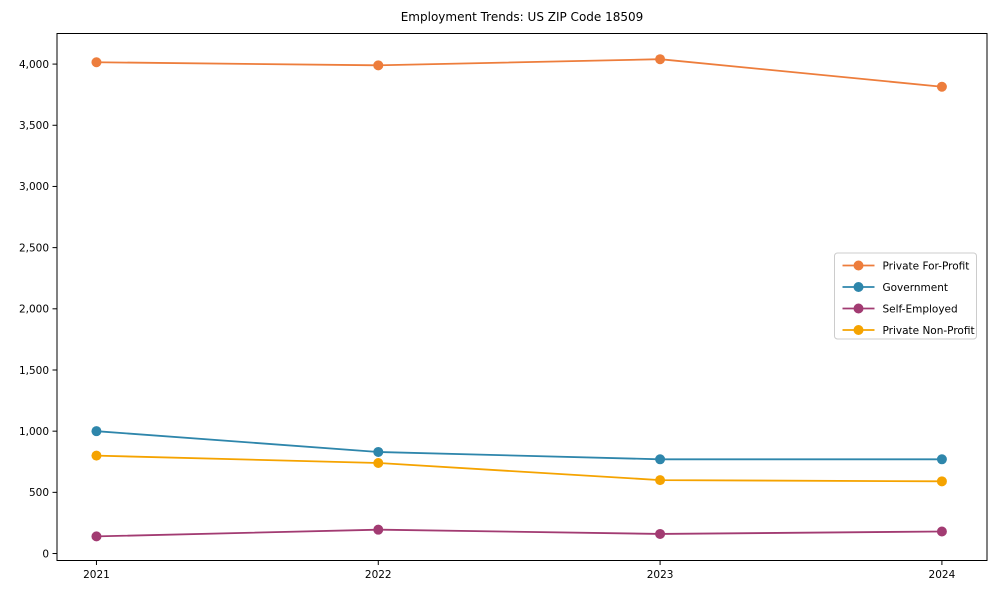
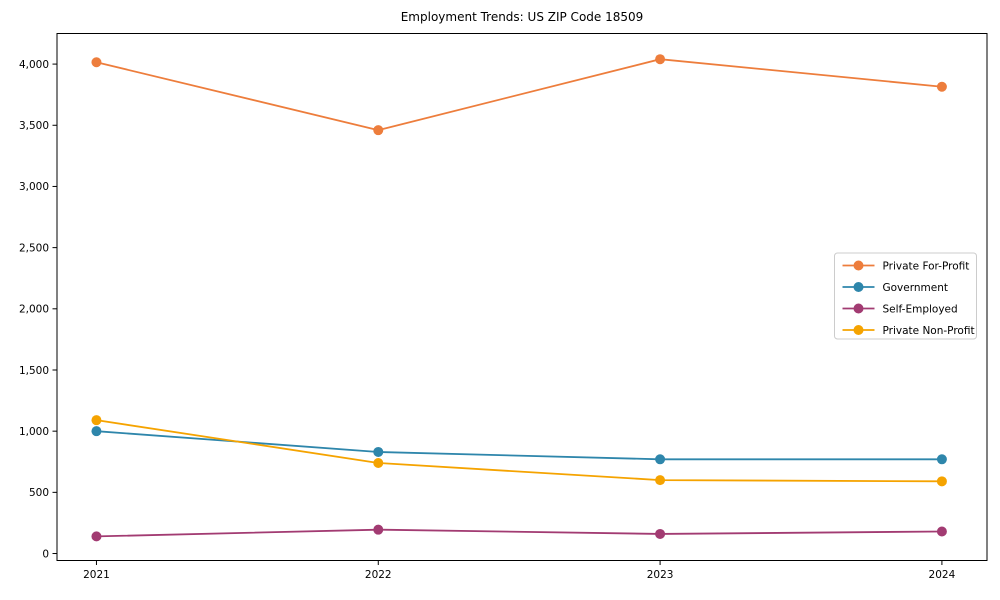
Private Non-Profit/2021: 800 -> 1090
Private For-Profit/2022: 3990 -> 3460
